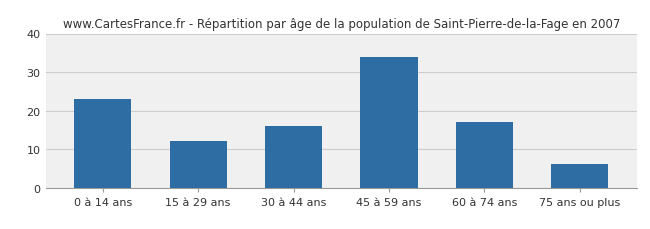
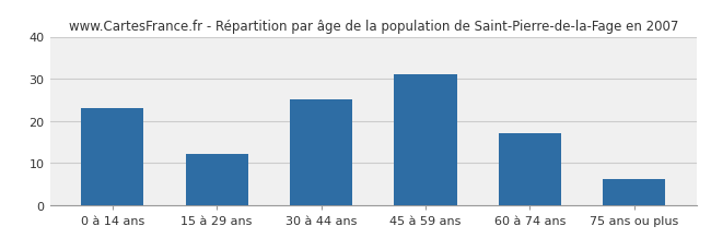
30 à 44 ans: 16 -> 25
45 à 59 ans: 34 -> 31
